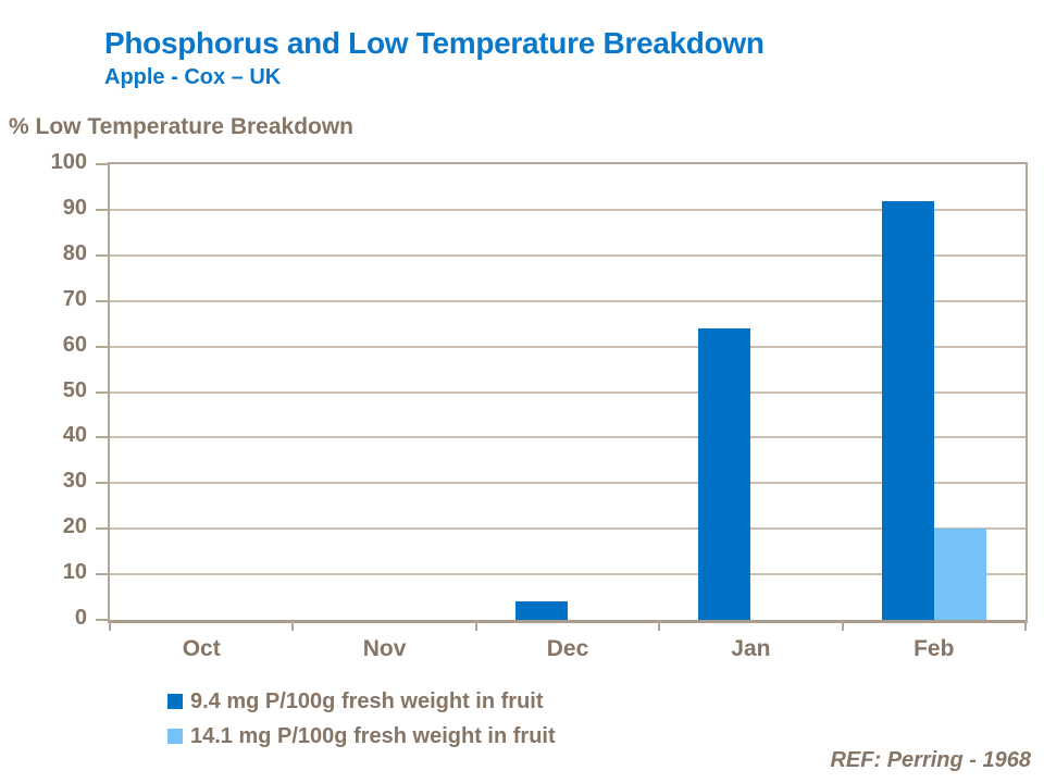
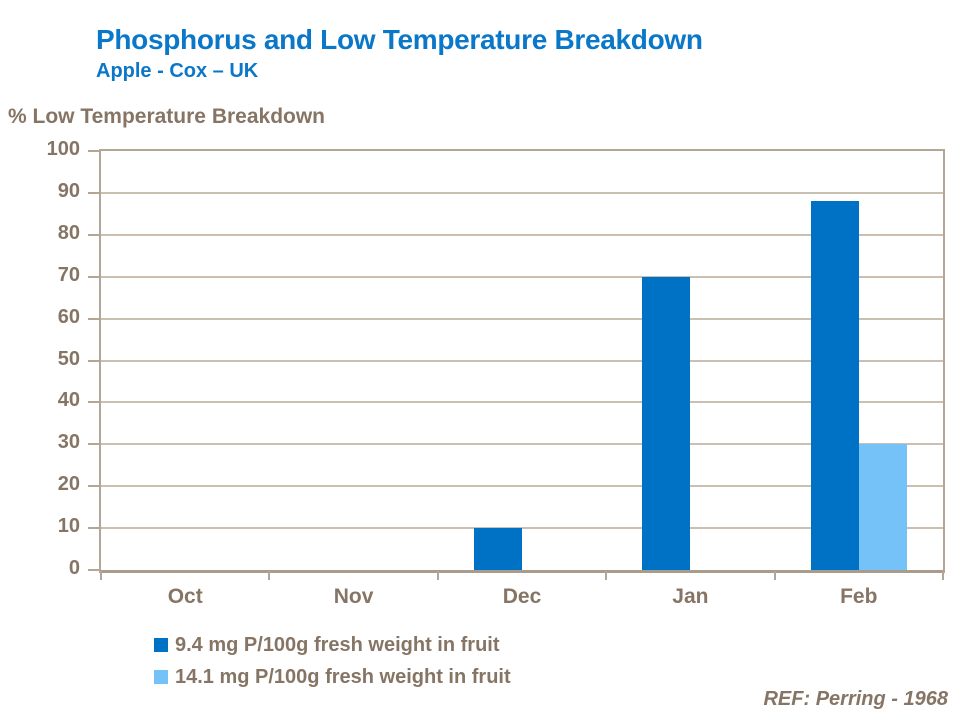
9.4 mg P/100g fresh weight in fruit/Dec: 4 -> 10
9.4 mg P/100g fresh weight in fruit/Jan: 64 -> 70
9.4 mg P/100g fresh weight in fruit/Feb: 92 -> 88
14.1 mg P/100g fresh weight in fruit/Feb: 20 -> 30
